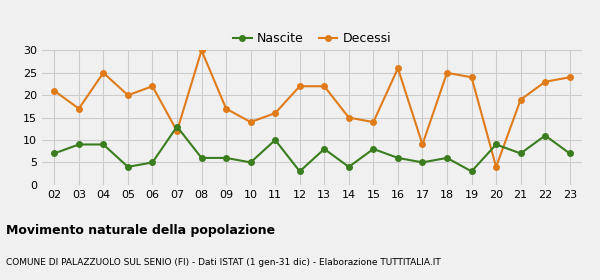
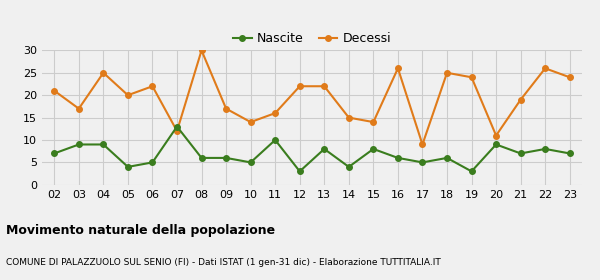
Decessi/20: 4 -> 11
Nascite/22: 11 -> 8
Decessi/22: 23 -> 26
